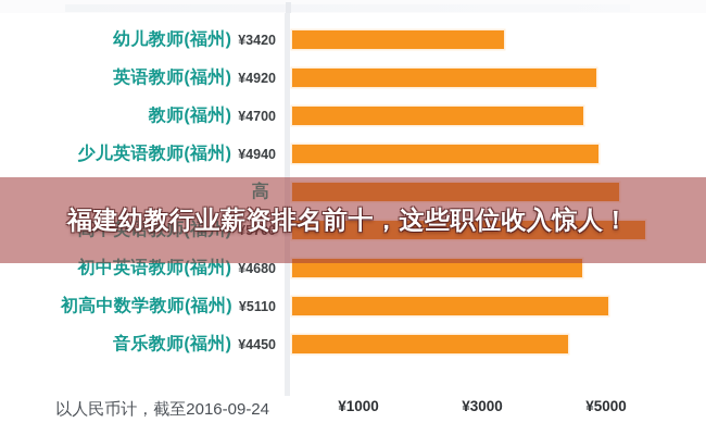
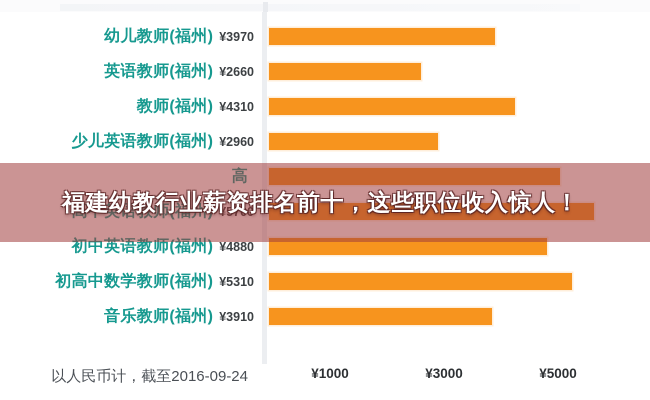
幼儿教师(福州): ¥3420 -> ¥3970
英语教师(福州): ¥4920 -> ¥2660
教师(福州): ¥4700 -> ¥4310
少儿英语教师(福州): ¥4940 -> ¥2960
高: ¥5300 -> ¥5100
初中英语教师(福州): ¥4680 -> ¥4880
初高中数学教师(福州): ¥5110 -> ¥5310
音乐教师(福州): ¥4450 -> ¥3910
